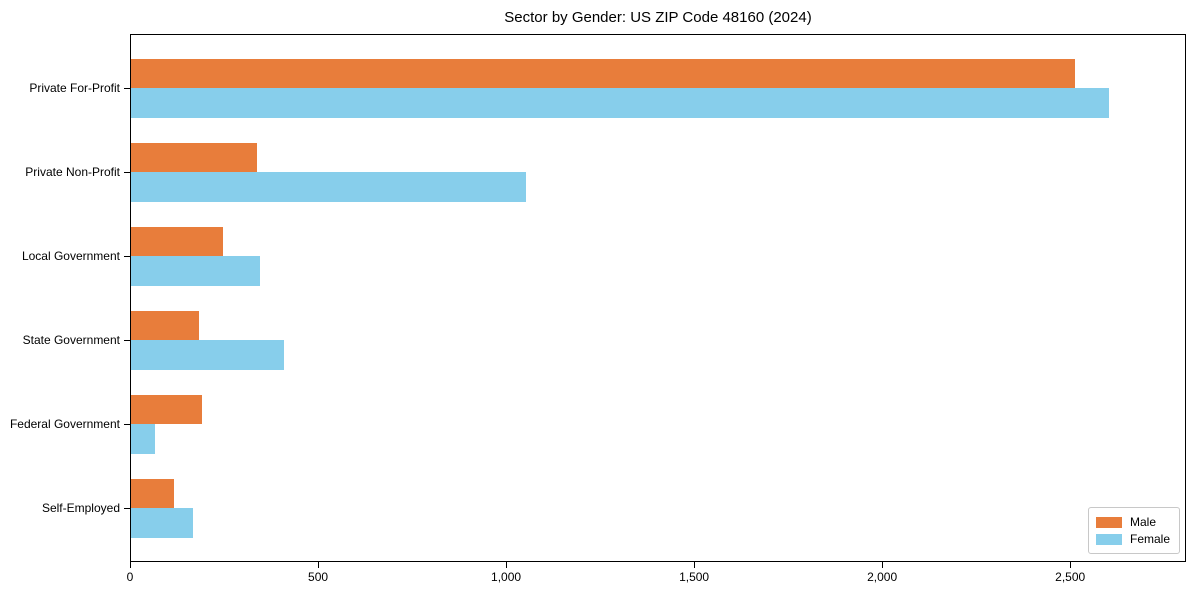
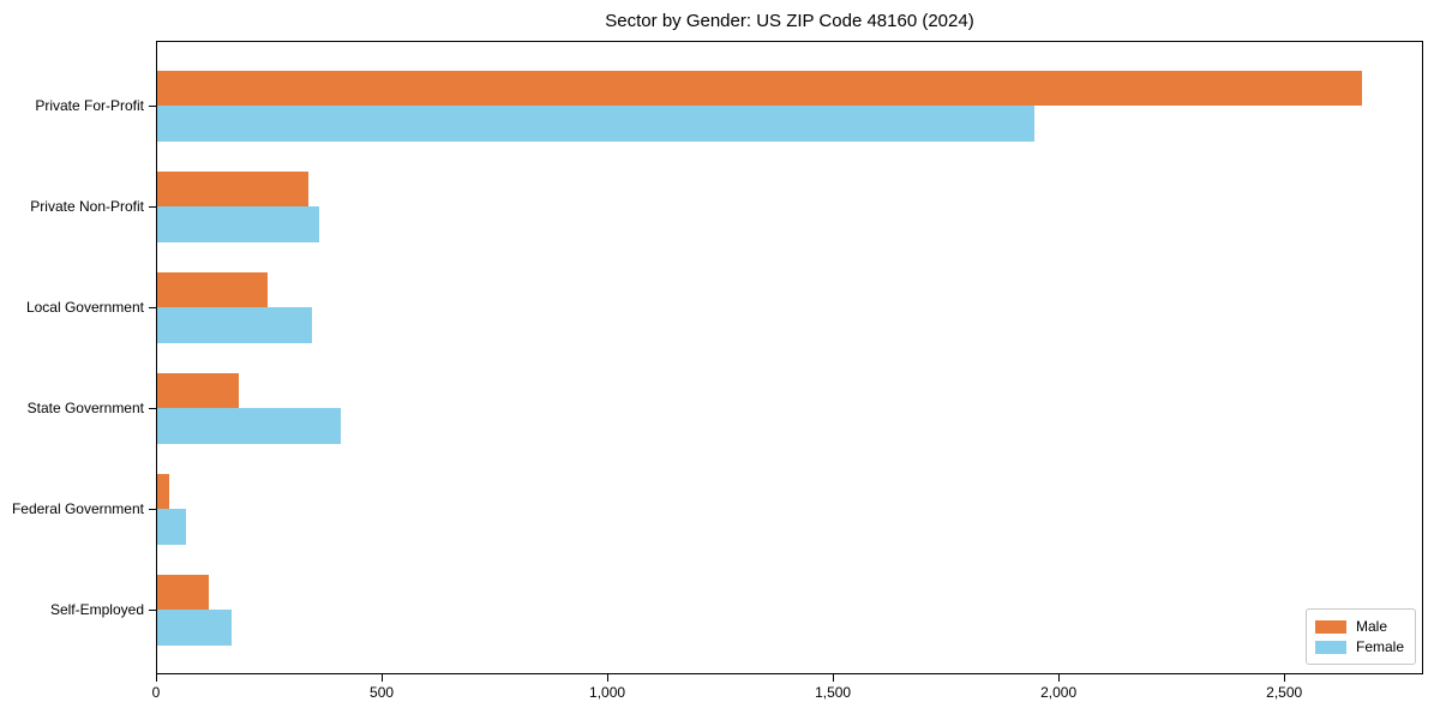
Male/Private For-Profit: 2510 -> 2670
Female/Private For-Profit: 2600 -> 1940
Female/Private Non-Profit: 1050 -> 360
Male/Federal Government: 190 -> 30
